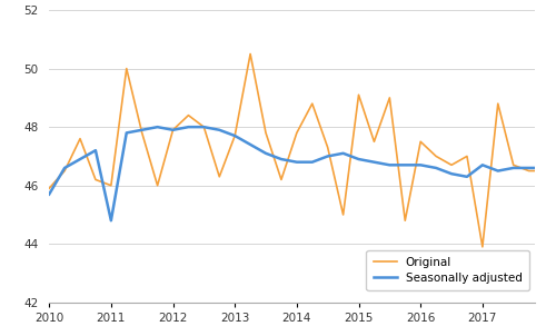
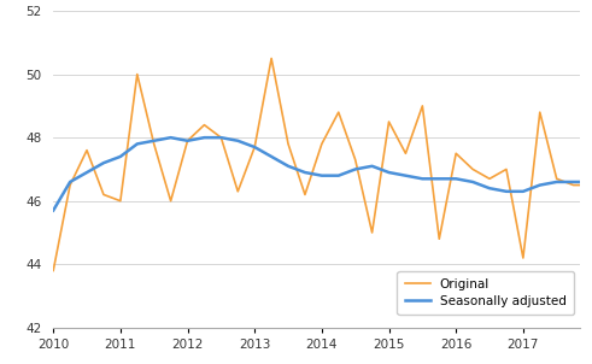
Original/2010: 45.9 -> 43.8
Seasonally adjusted/2011: 44.8 -> 47.4
Original/2015: 49.1 -> 48.5
Original/2017: 43.9 -> 44.2
Seasonally adjusted/2017: 46.7 -> 46.3
